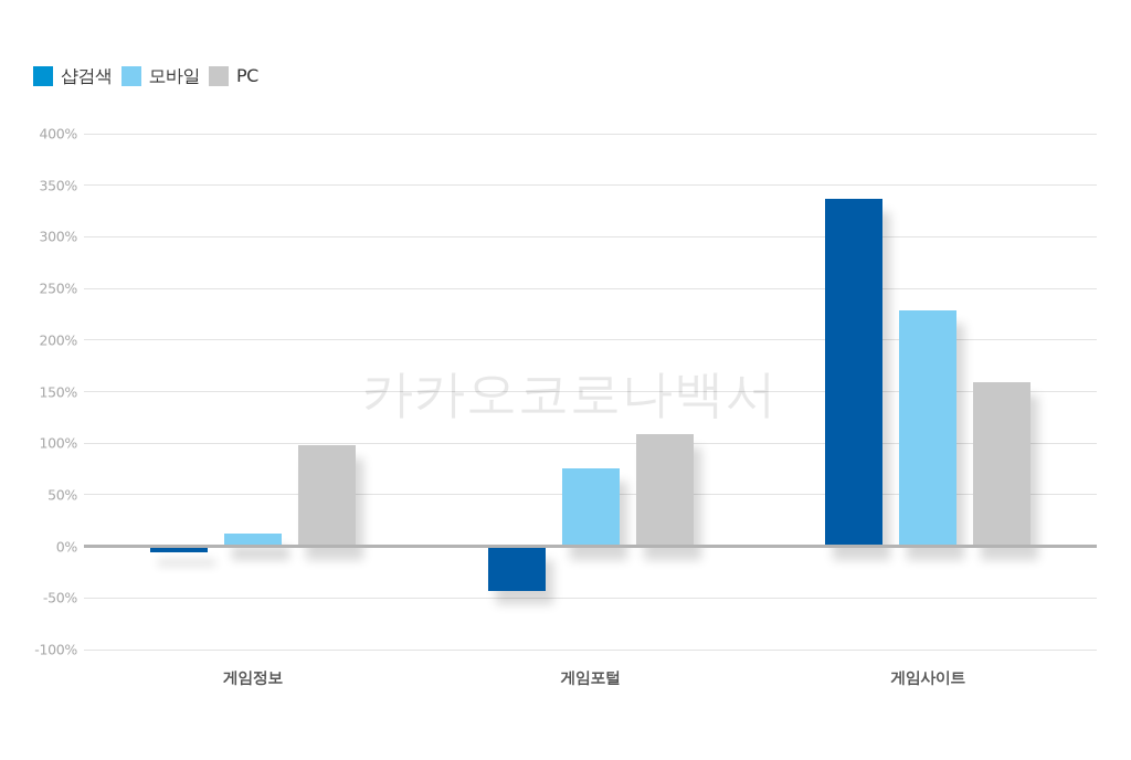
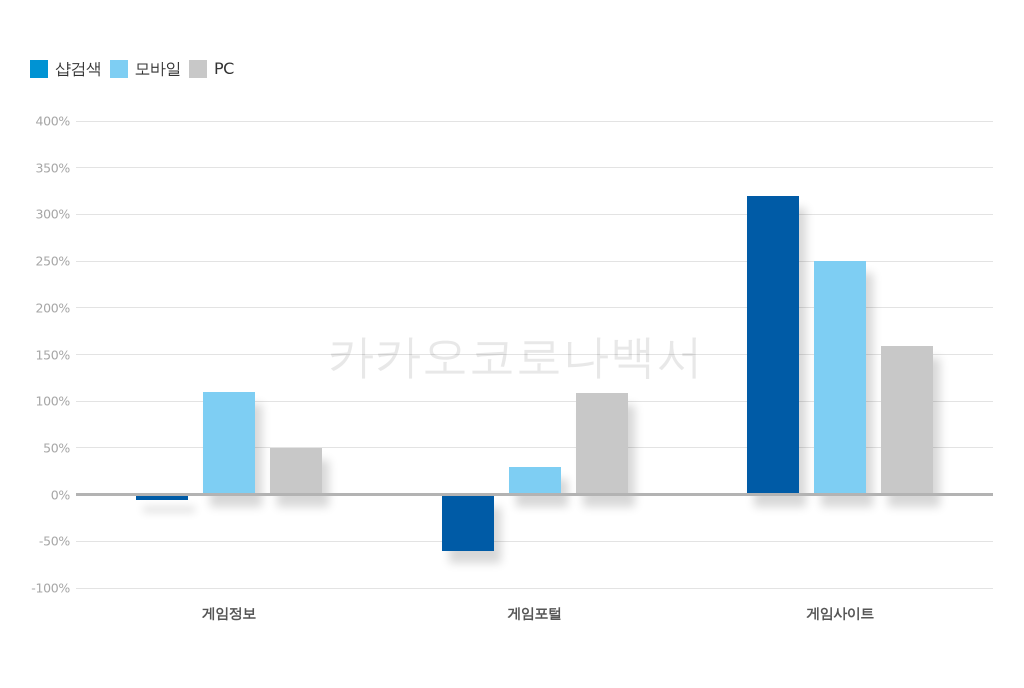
모바일/게임정보: 10% -> 110%
PC/게임정보: 100% -> 50%
샵검색/게임포털: -40% -> -60%
모바일/게임포털: 80% -> 30%
샵검색/게임사이트: 340% -> 320%
모바일/게임사이트: 230% -> 250%
